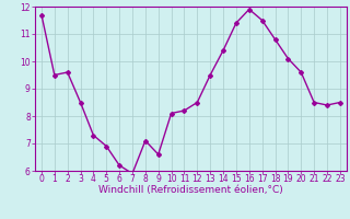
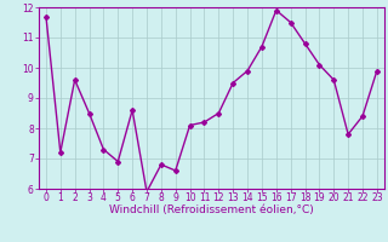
1: 9.5 -> 7.2
6: 6.2 -> 8.6
8: 7.1 -> 6.8
14: 10.4 -> 9.9
15: 11.4 -> 10.7
21: 8.5 -> 7.8
23: 8.5 -> 9.9
